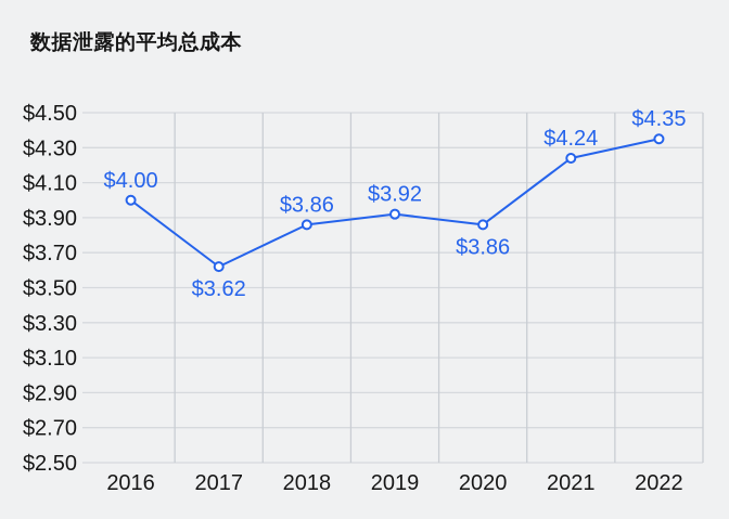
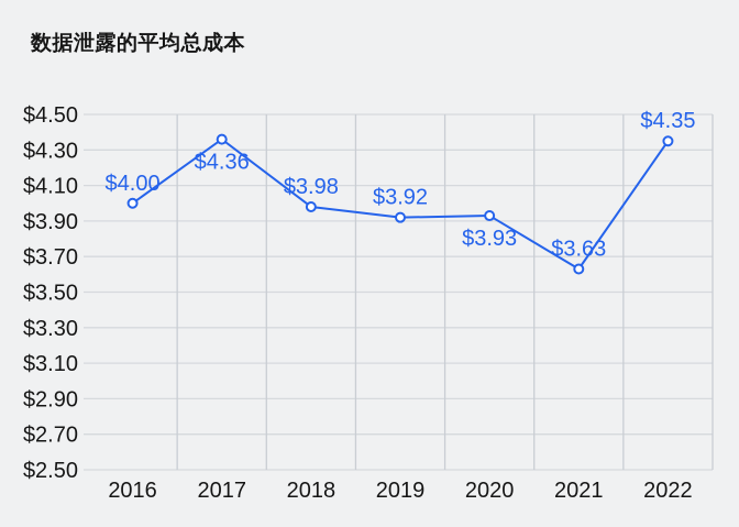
2017: $3.62 -> $4.36
2018: $3.86 -> $3.98
2020: $3.86 -> $3.93
2021: $4.24 -> $3.63
